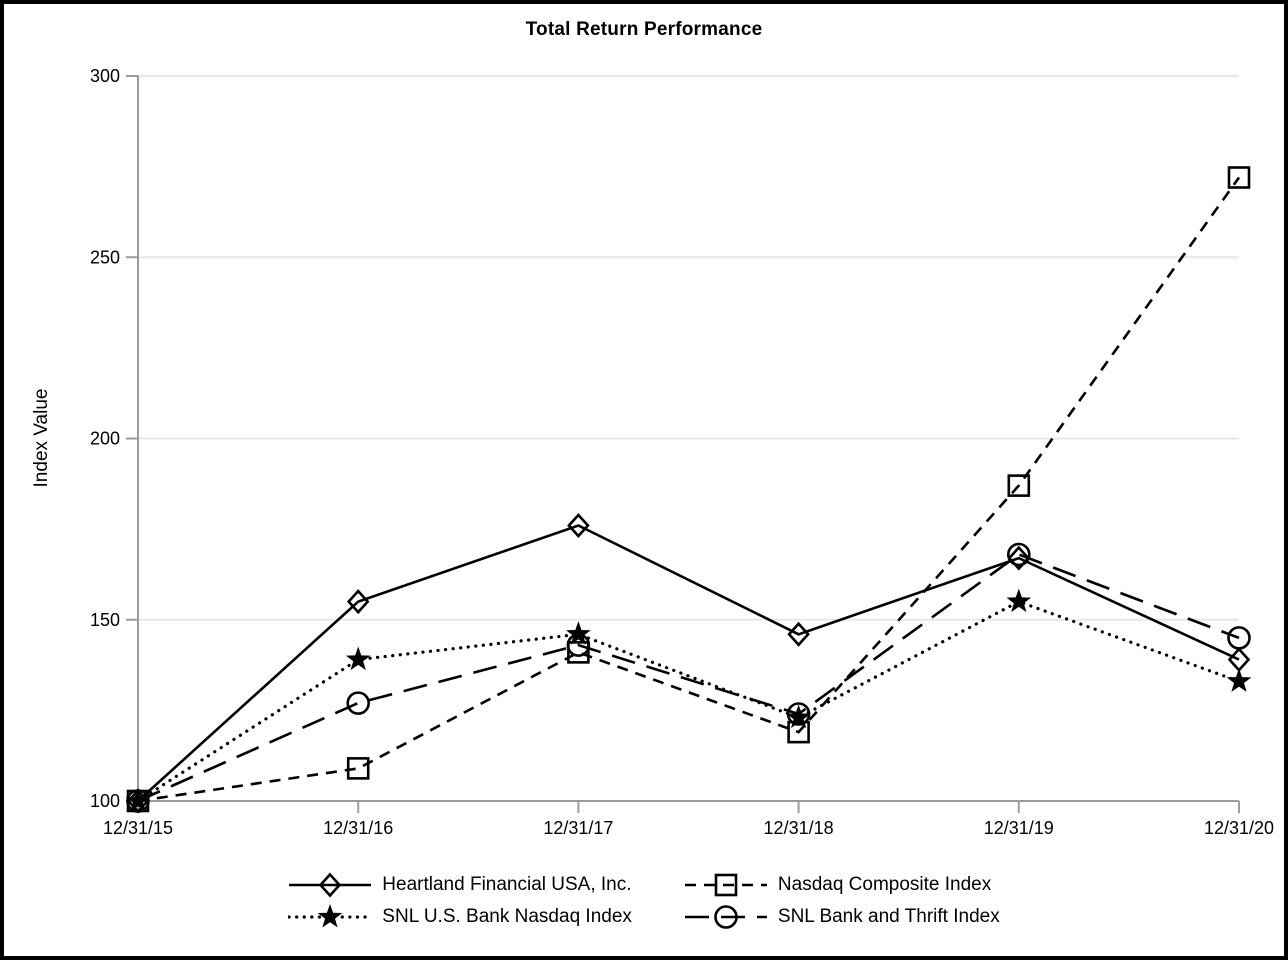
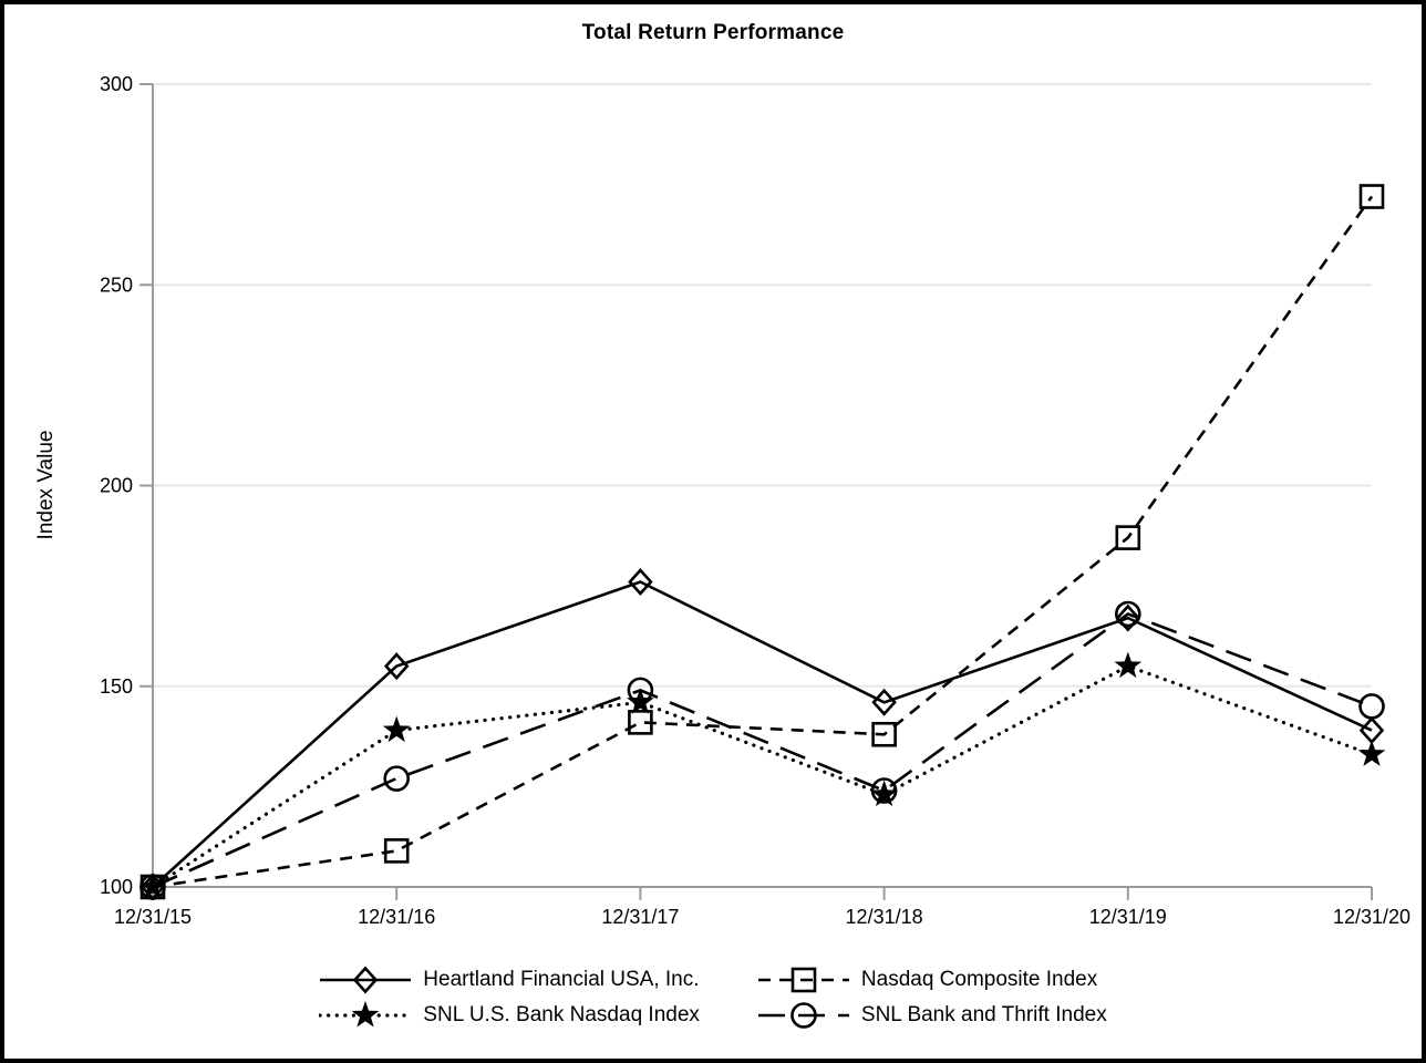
SNL Bank and Thrift Index/12/31/17: 143 -> 149
Nasdaq Composite Index/12/31/18: 119 -> 138
